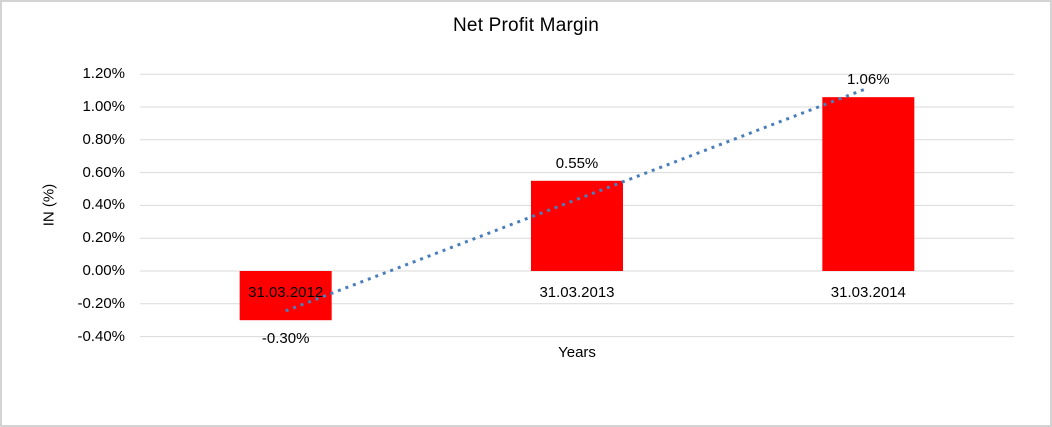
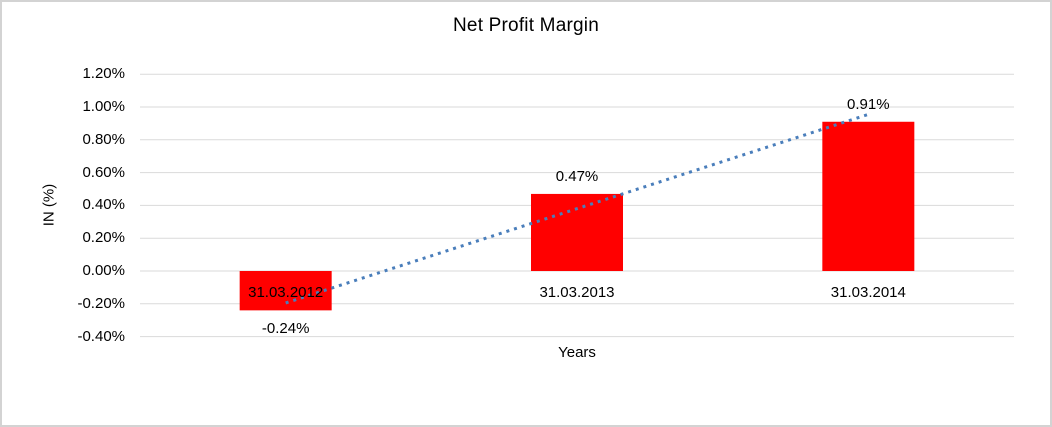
31.03.2012: -0.30% -> -0.24%
31.03.2013: 0.55% -> 0.47%
31.03.2014: 1.06% -> 0.91%
